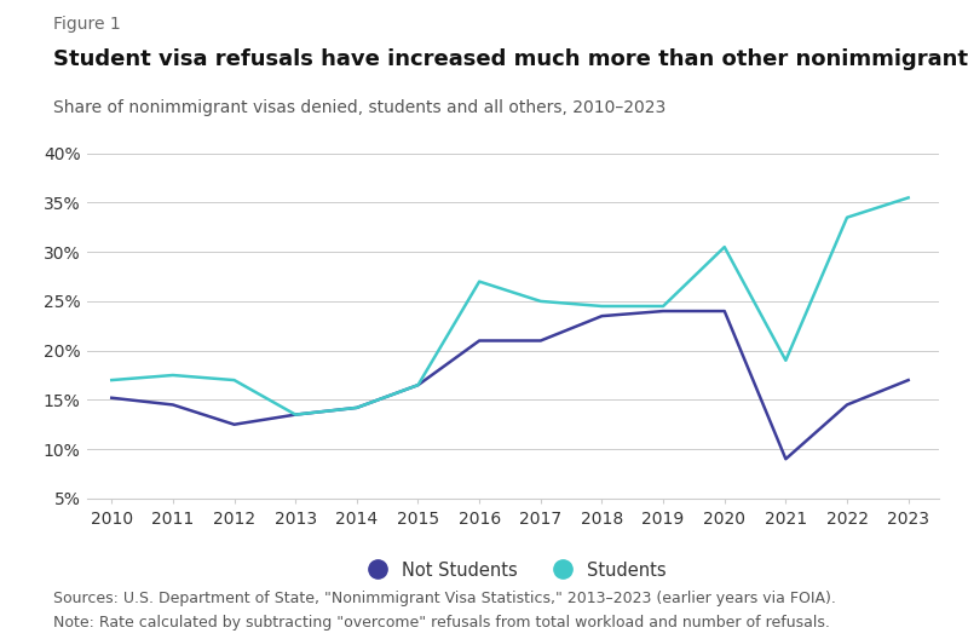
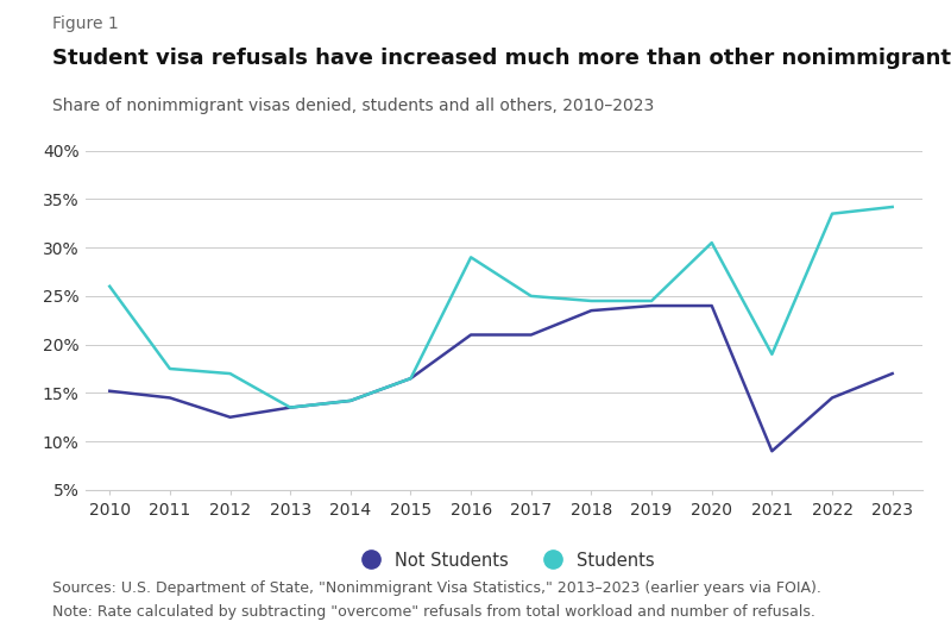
Students/2010: 17.0% -> 26.0%
Students/2016: 27.0% -> 29.0%
Students/2023: 35.5% -> 34.2%
